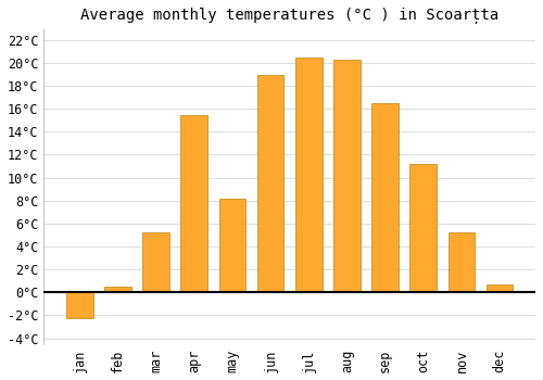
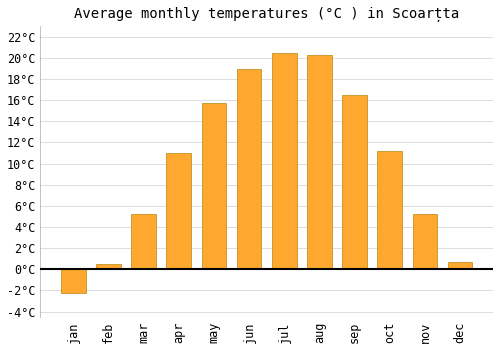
apr: 15.5°C -> 11.0°C
may: 8.2°C -> 15.7°C
